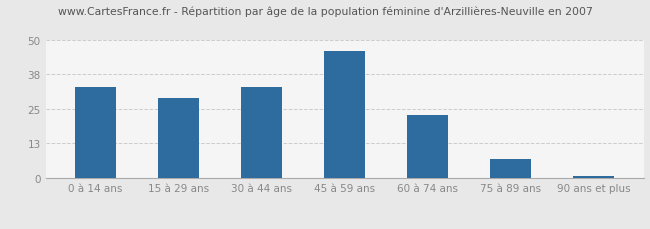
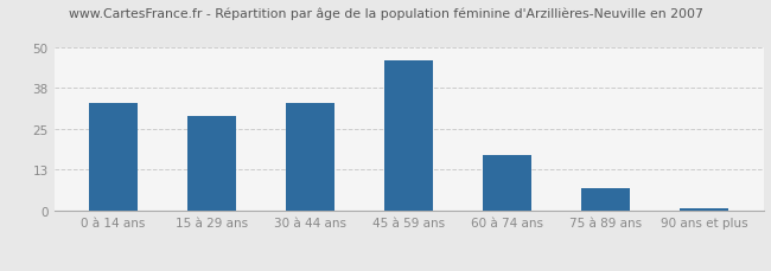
60 à 74 ans: 23 -> 17
